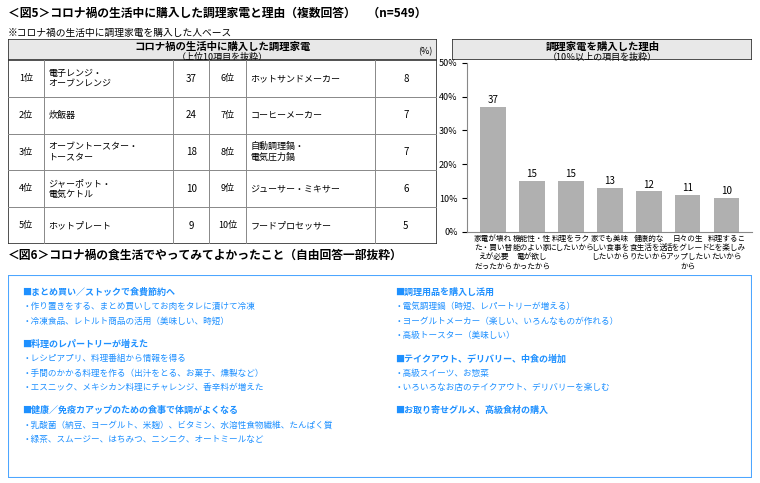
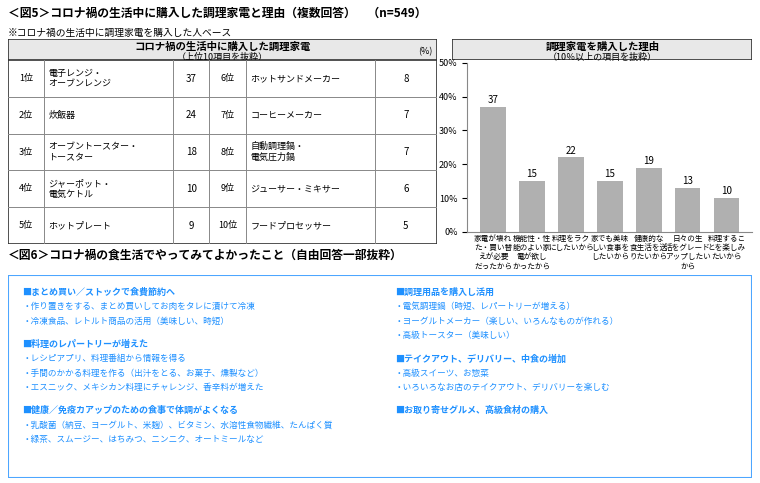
料理をラク にしたいから: 15 -> 22
家でも美味 しい食事を したいから: 13 -> 15
健康的な 食生活を送 りたいから: 12 -> 19
日々の生 活をグレード アップしたい から: 11 -> 13
